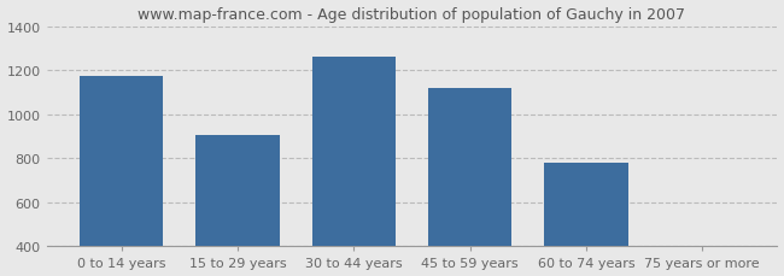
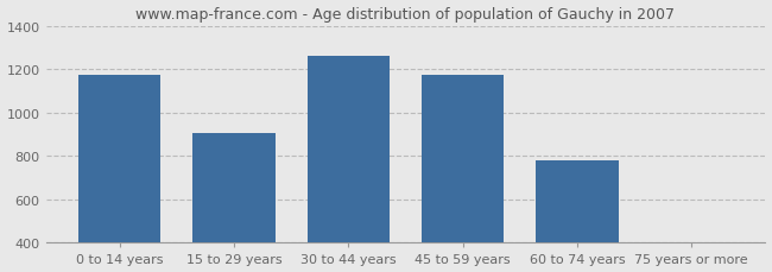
45 to 59 years: 1120 -> 1180
